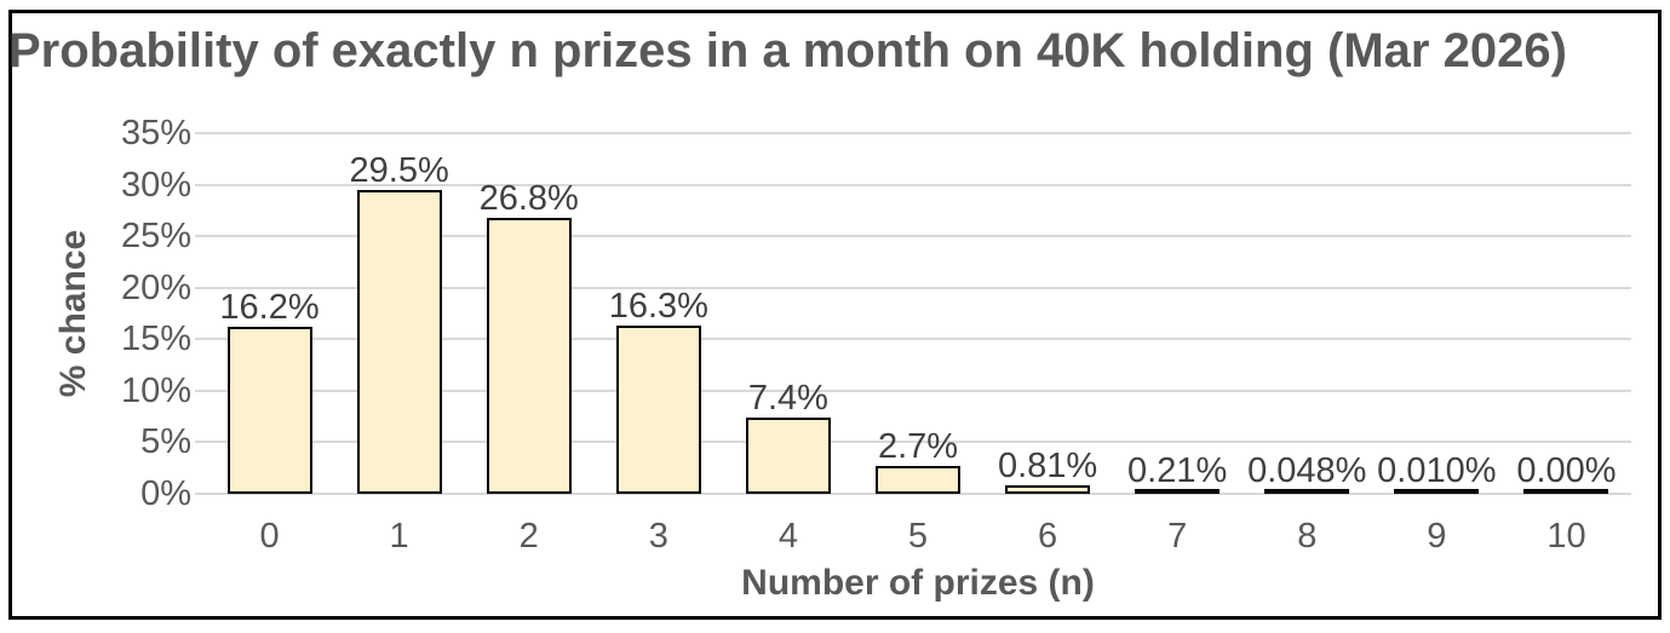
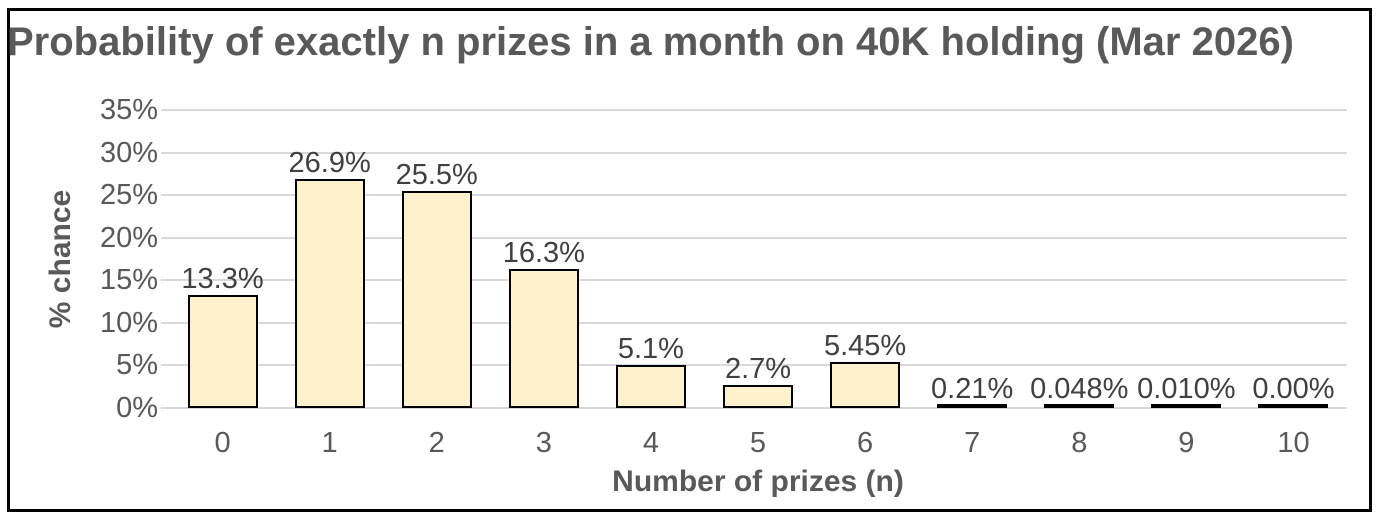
0: 16.2% -> 13.3%
1: 29.5% -> 26.9%
2: 26.8% -> 25.5%
4: 7.4% -> 5.1%
6: 0.81% -> 5.45%
